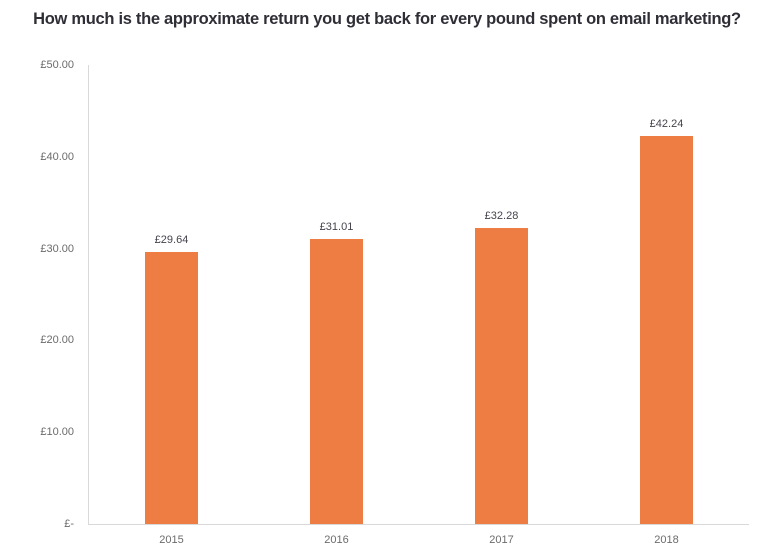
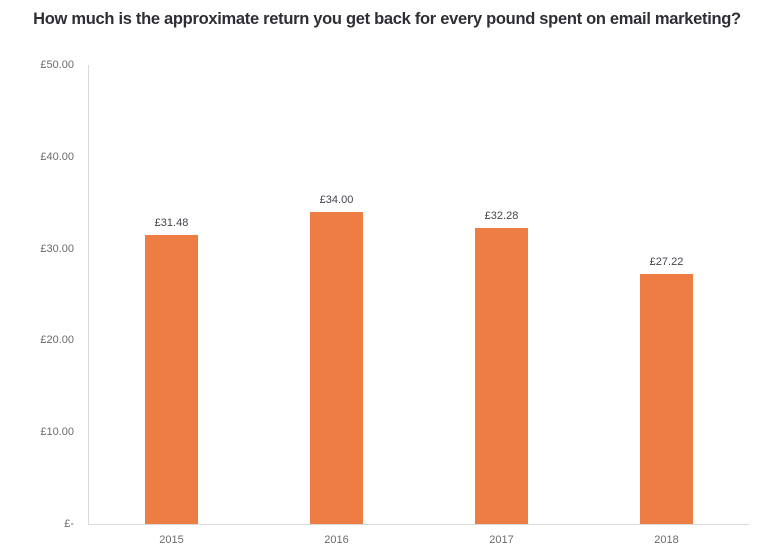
2015: £29.64 -> £31.48
2016: £31.01 -> £34.00
2018: £42.24 -> £27.22
